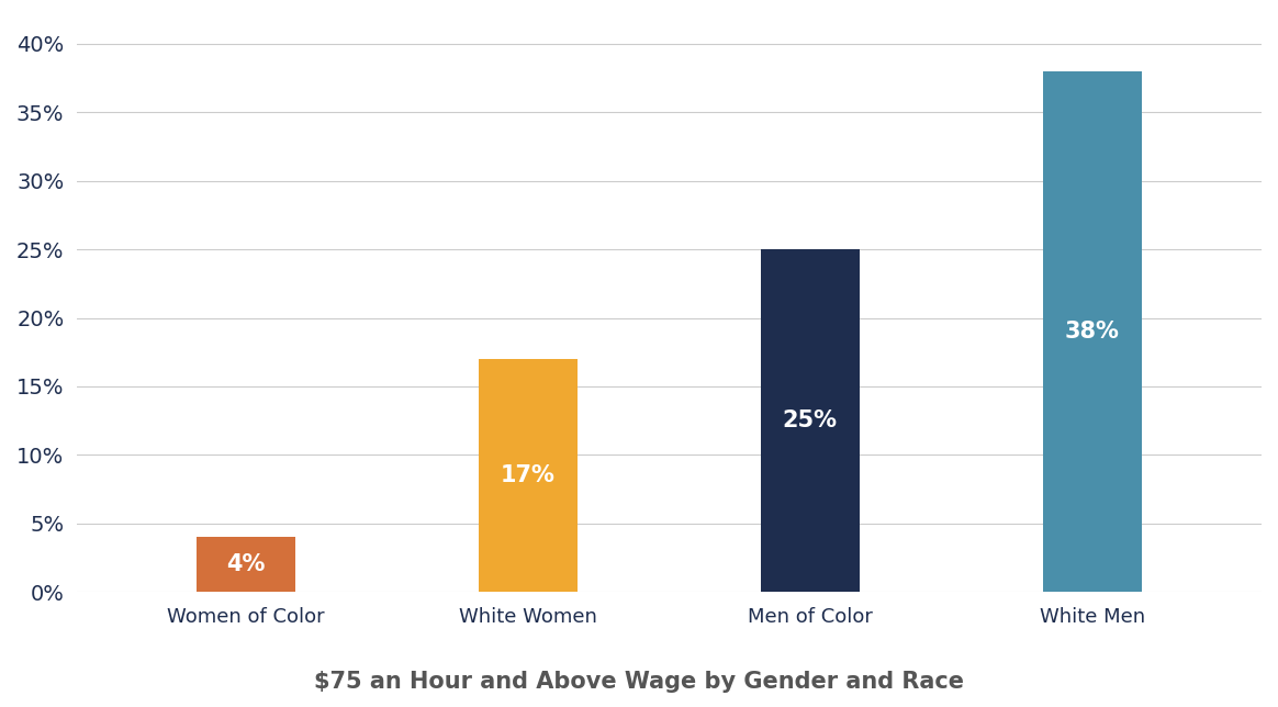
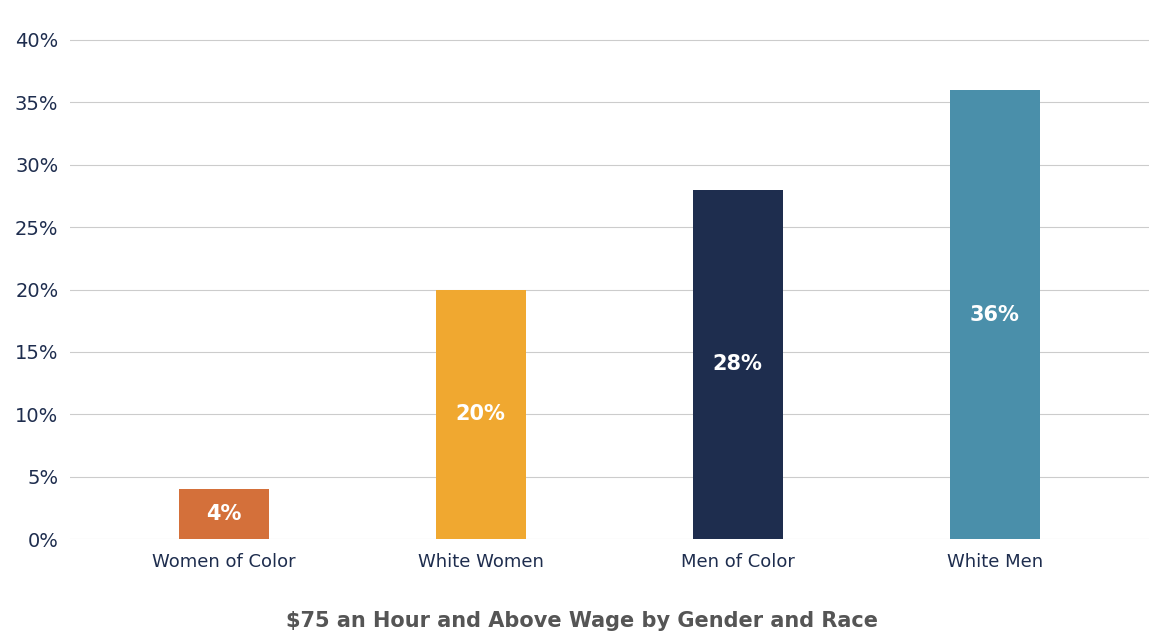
White Women: 17% -> 20%
Men of Color: 25% -> 28%
White Men: 38% -> 36%
